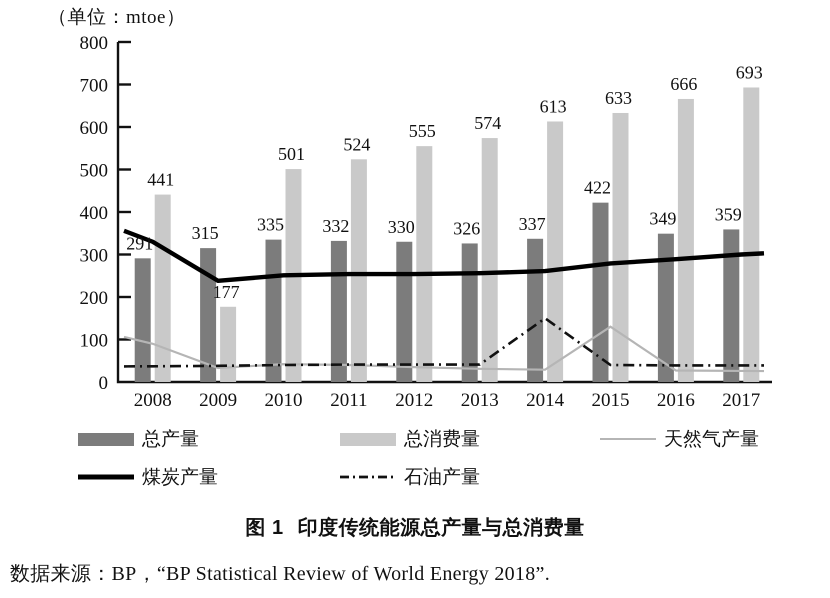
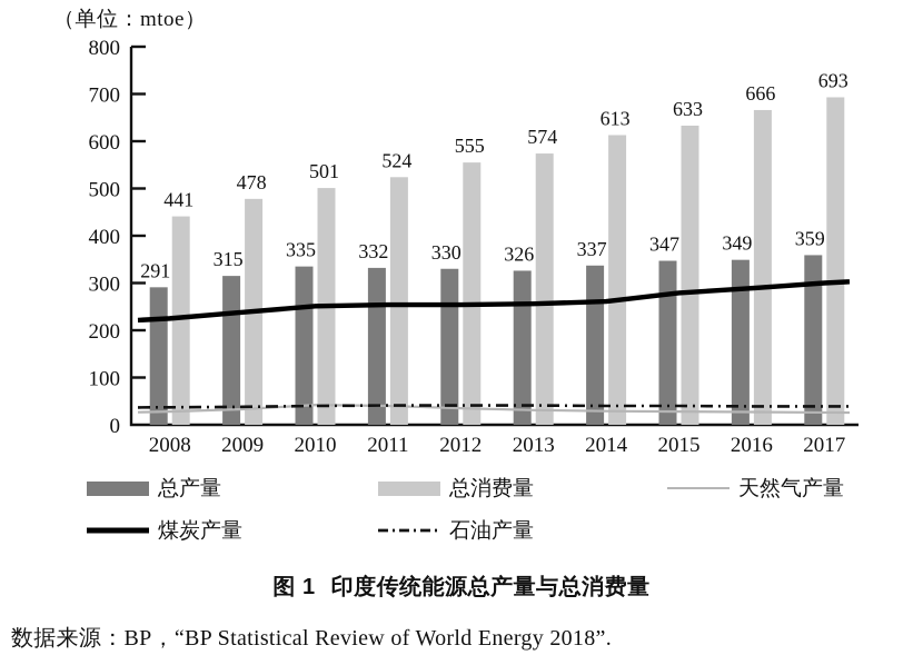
天然气产量/2008: 90 -> 30
煤炭产量/2008: 330 -> 220
总消费量/2009: 177 -> 478
石油产量/2014: 150 -> 40
总产量/2015: 422 -> 347
天然气产量/2015: 130 -> 30
